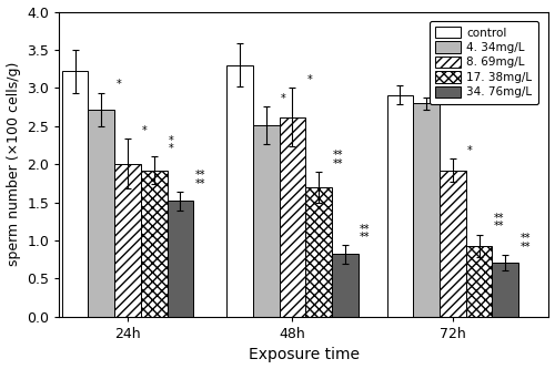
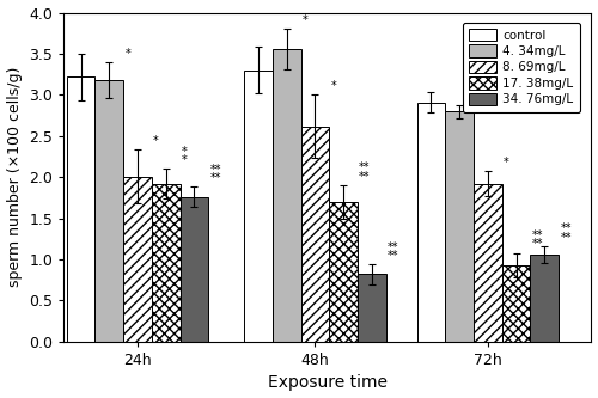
4. 34mg/L/24h: 2.72 -> 3.18
34. 76mg/L/24h: 1.52 -> 1.76
4. 34mg/L/48h: 2.51 -> 3.56
34. 76mg/L/72h: 0.71 -> 1.06
